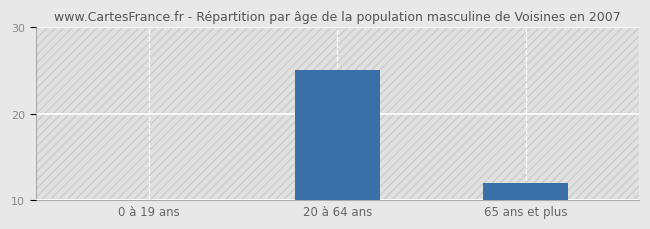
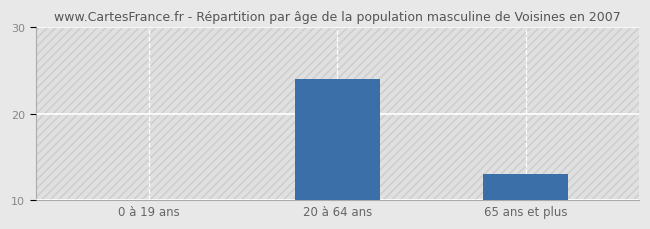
20 à 64 ans: 25 -> 24
65 ans et plus: 12 -> 13
